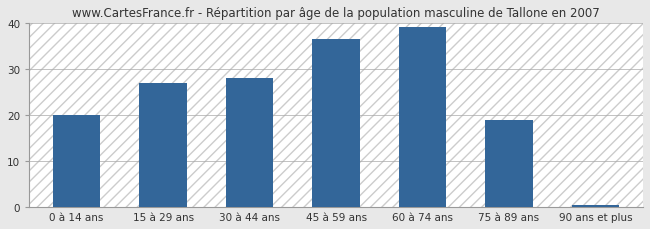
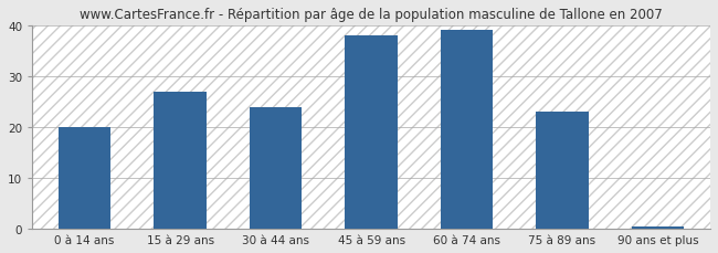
30 à 44 ans: 28.0 -> 24.0
45 à 59 ans: 36.5 -> 38.0
75 à 89 ans: 19.0 -> 23.0
